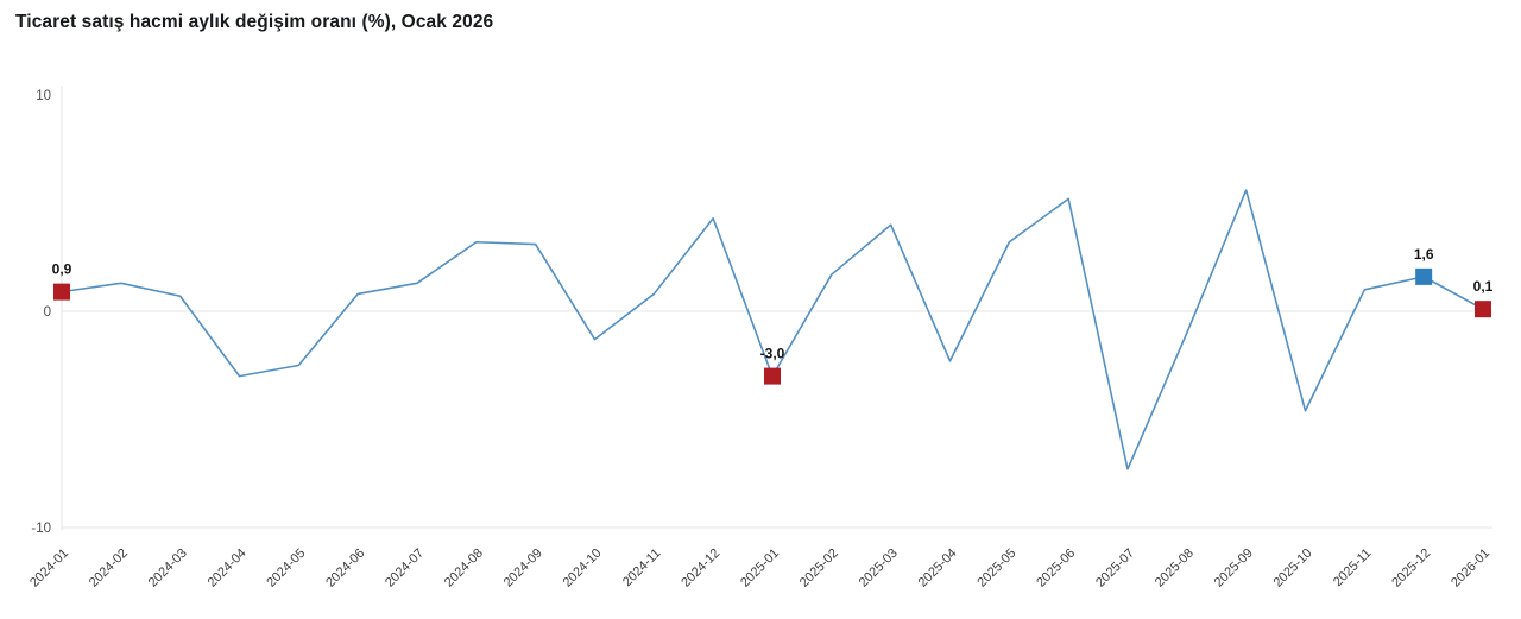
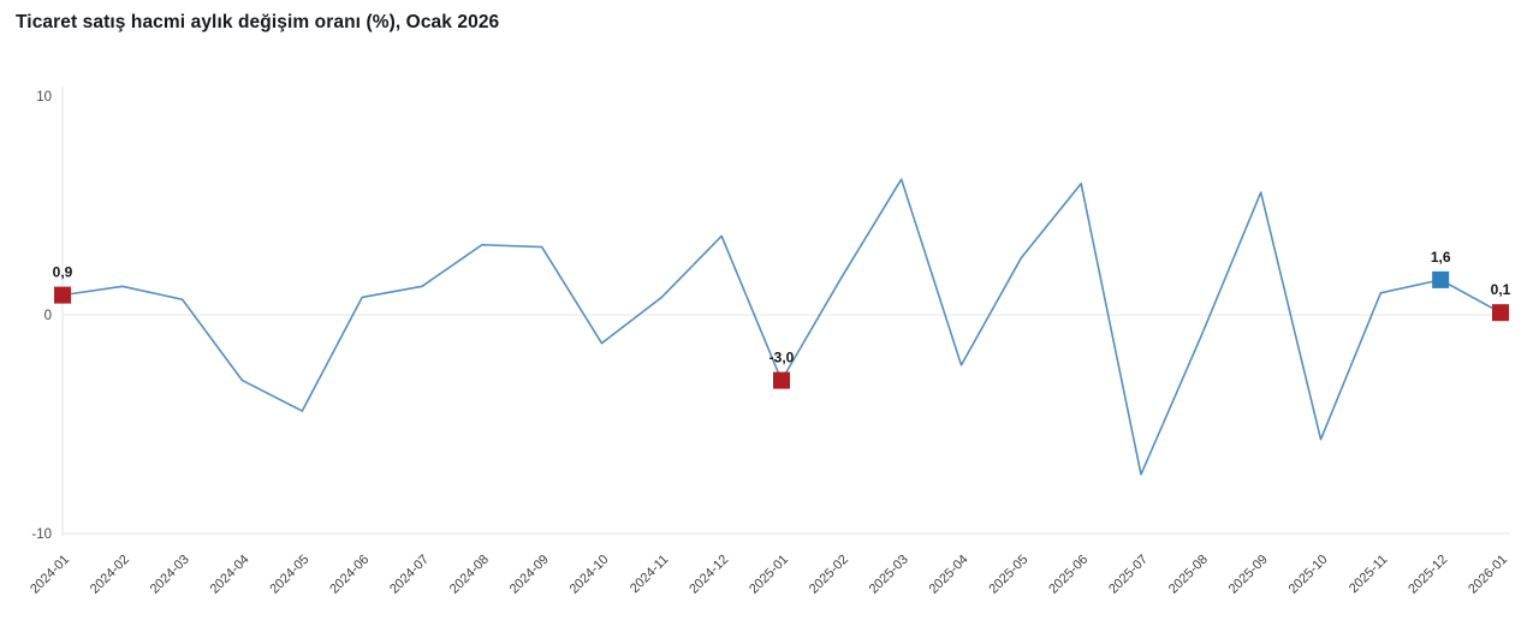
2024-05: -2.5 -> -4.4
2024-12: 4.3 -> 3.6
2025-03: 4.0 -> 6.2
2025-05: 3.2 -> 2.6
2025-06: 5.2 -> 6.0
2025-10: -4.6 -> -5.7
